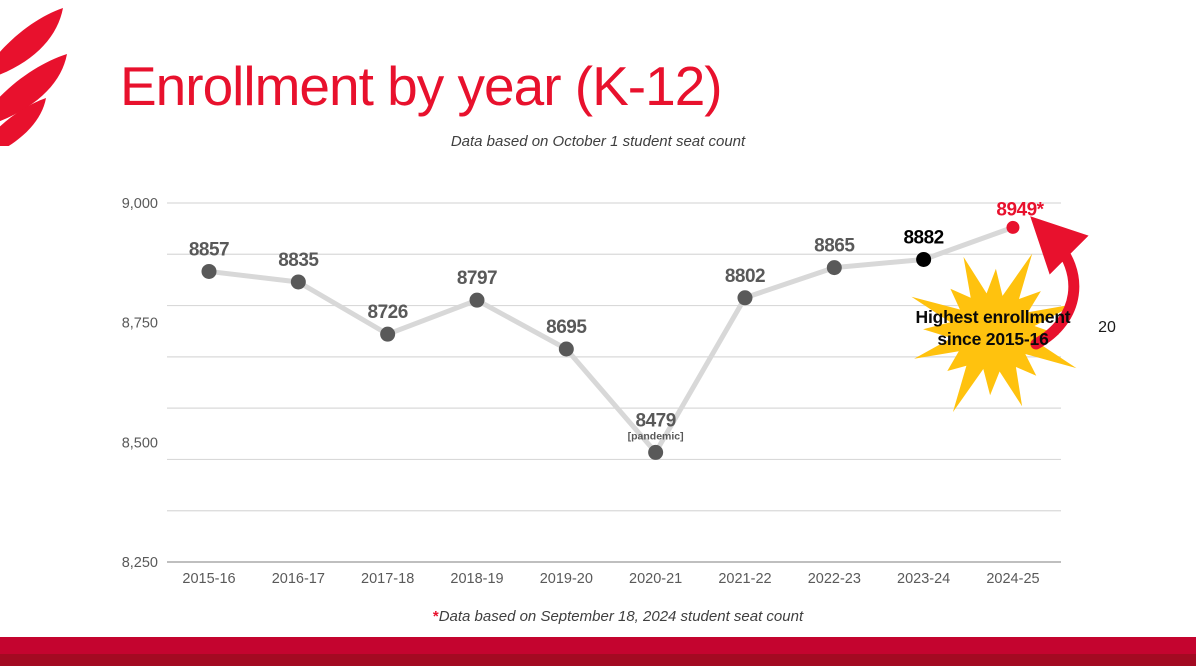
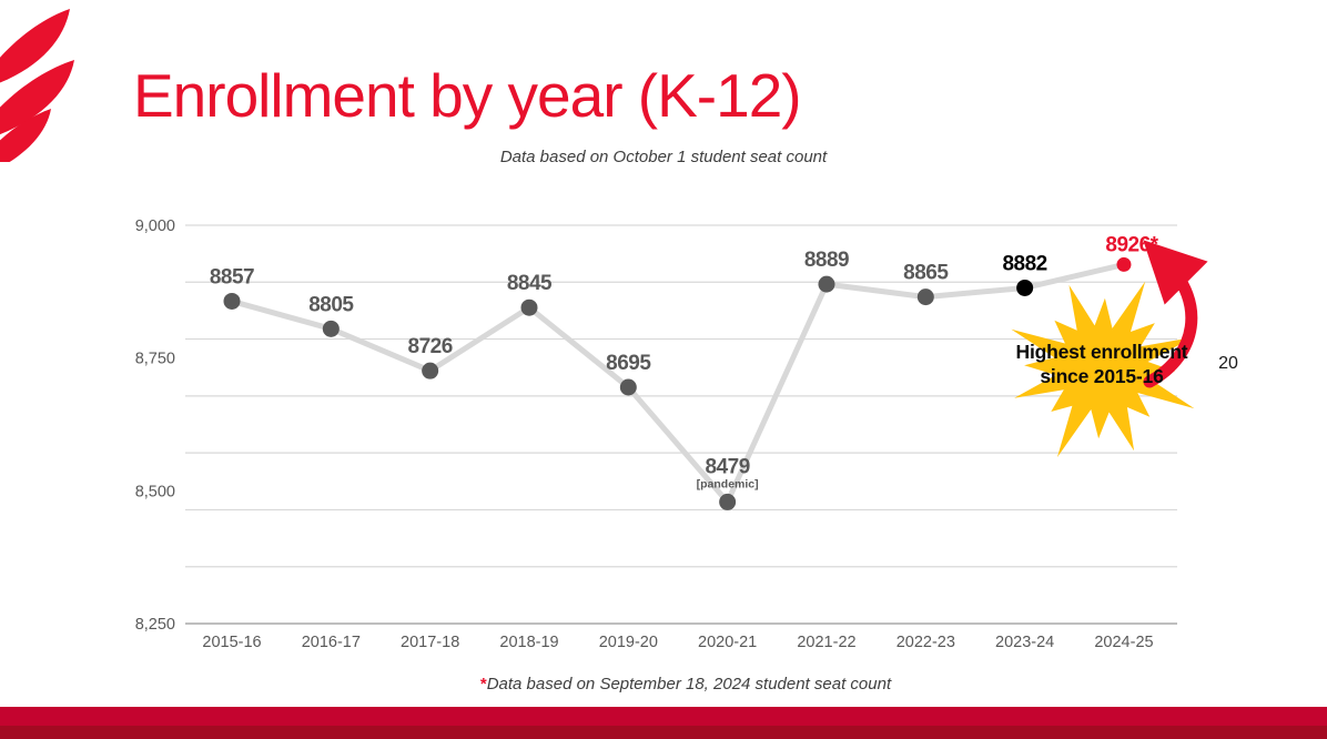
2016-17: 8835 -> 8805
2018-19: 8797 -> 8845
2021-22: 8802 -> 8889
2024-25: 8949 -> 8926
